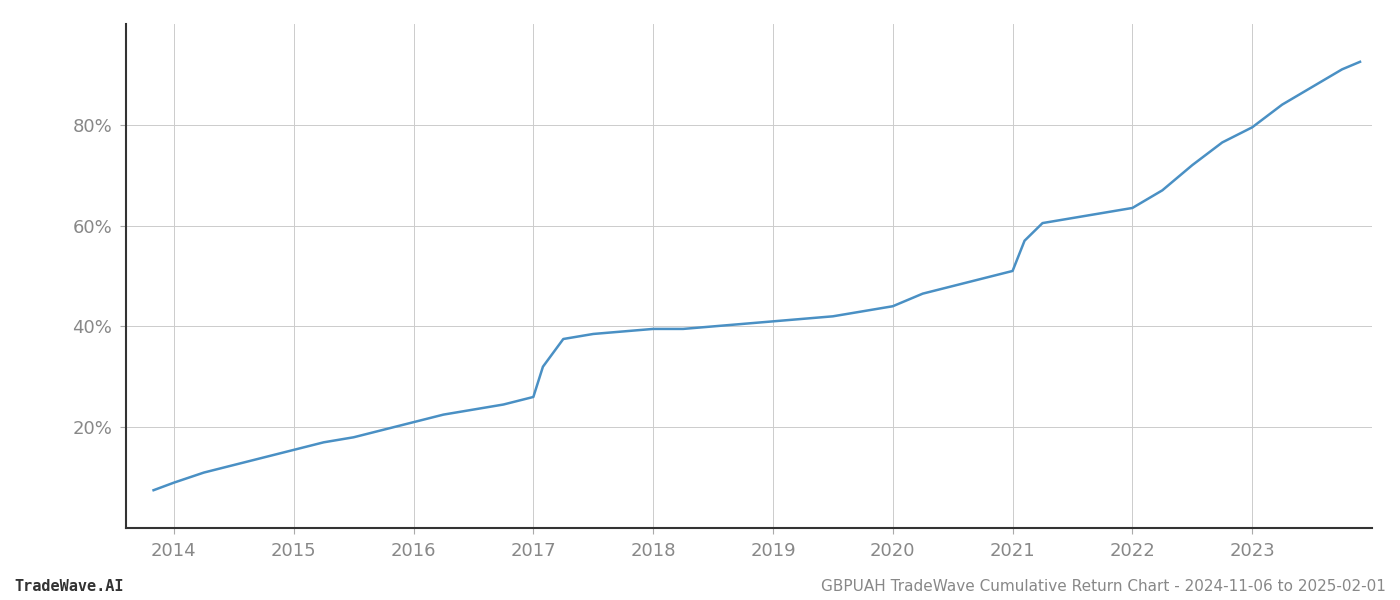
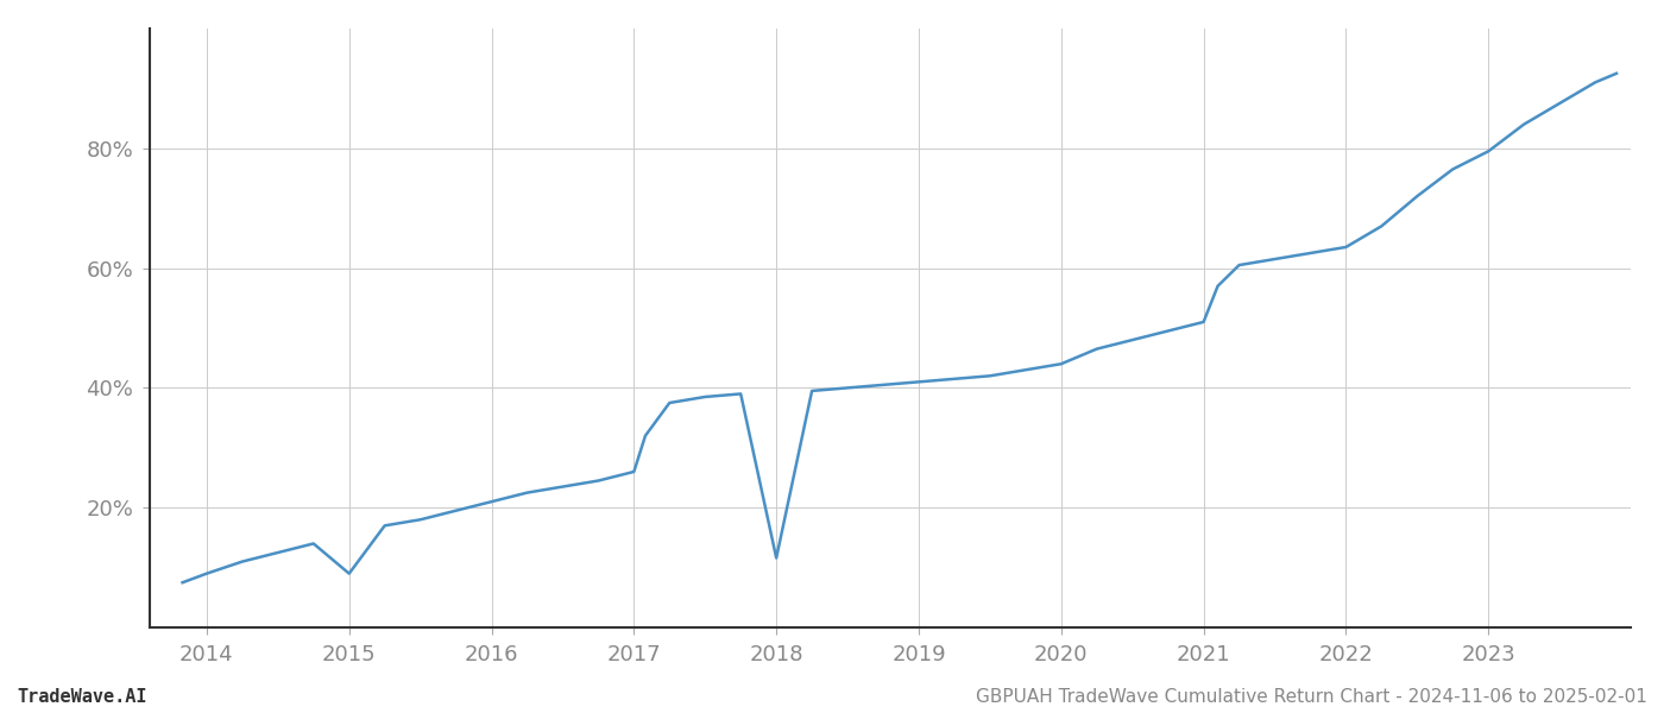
2015: 15.5% -> 9.0%
2018: 39.5% -> 11.6%
